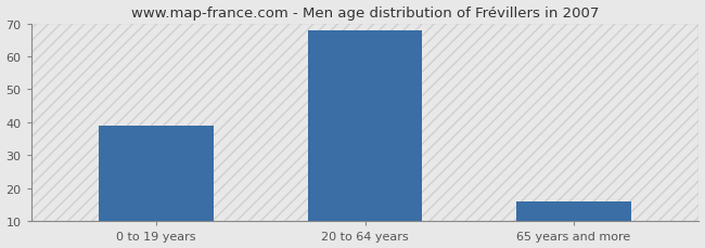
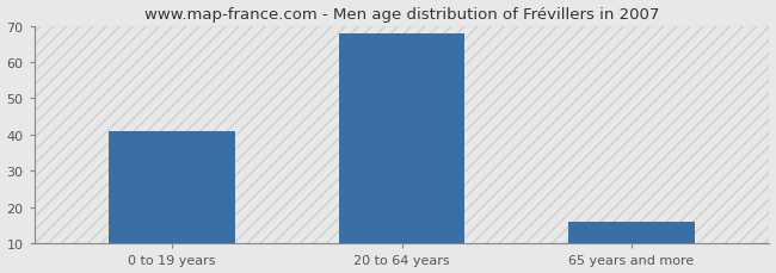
0 to 19 years: 39 -> 41
